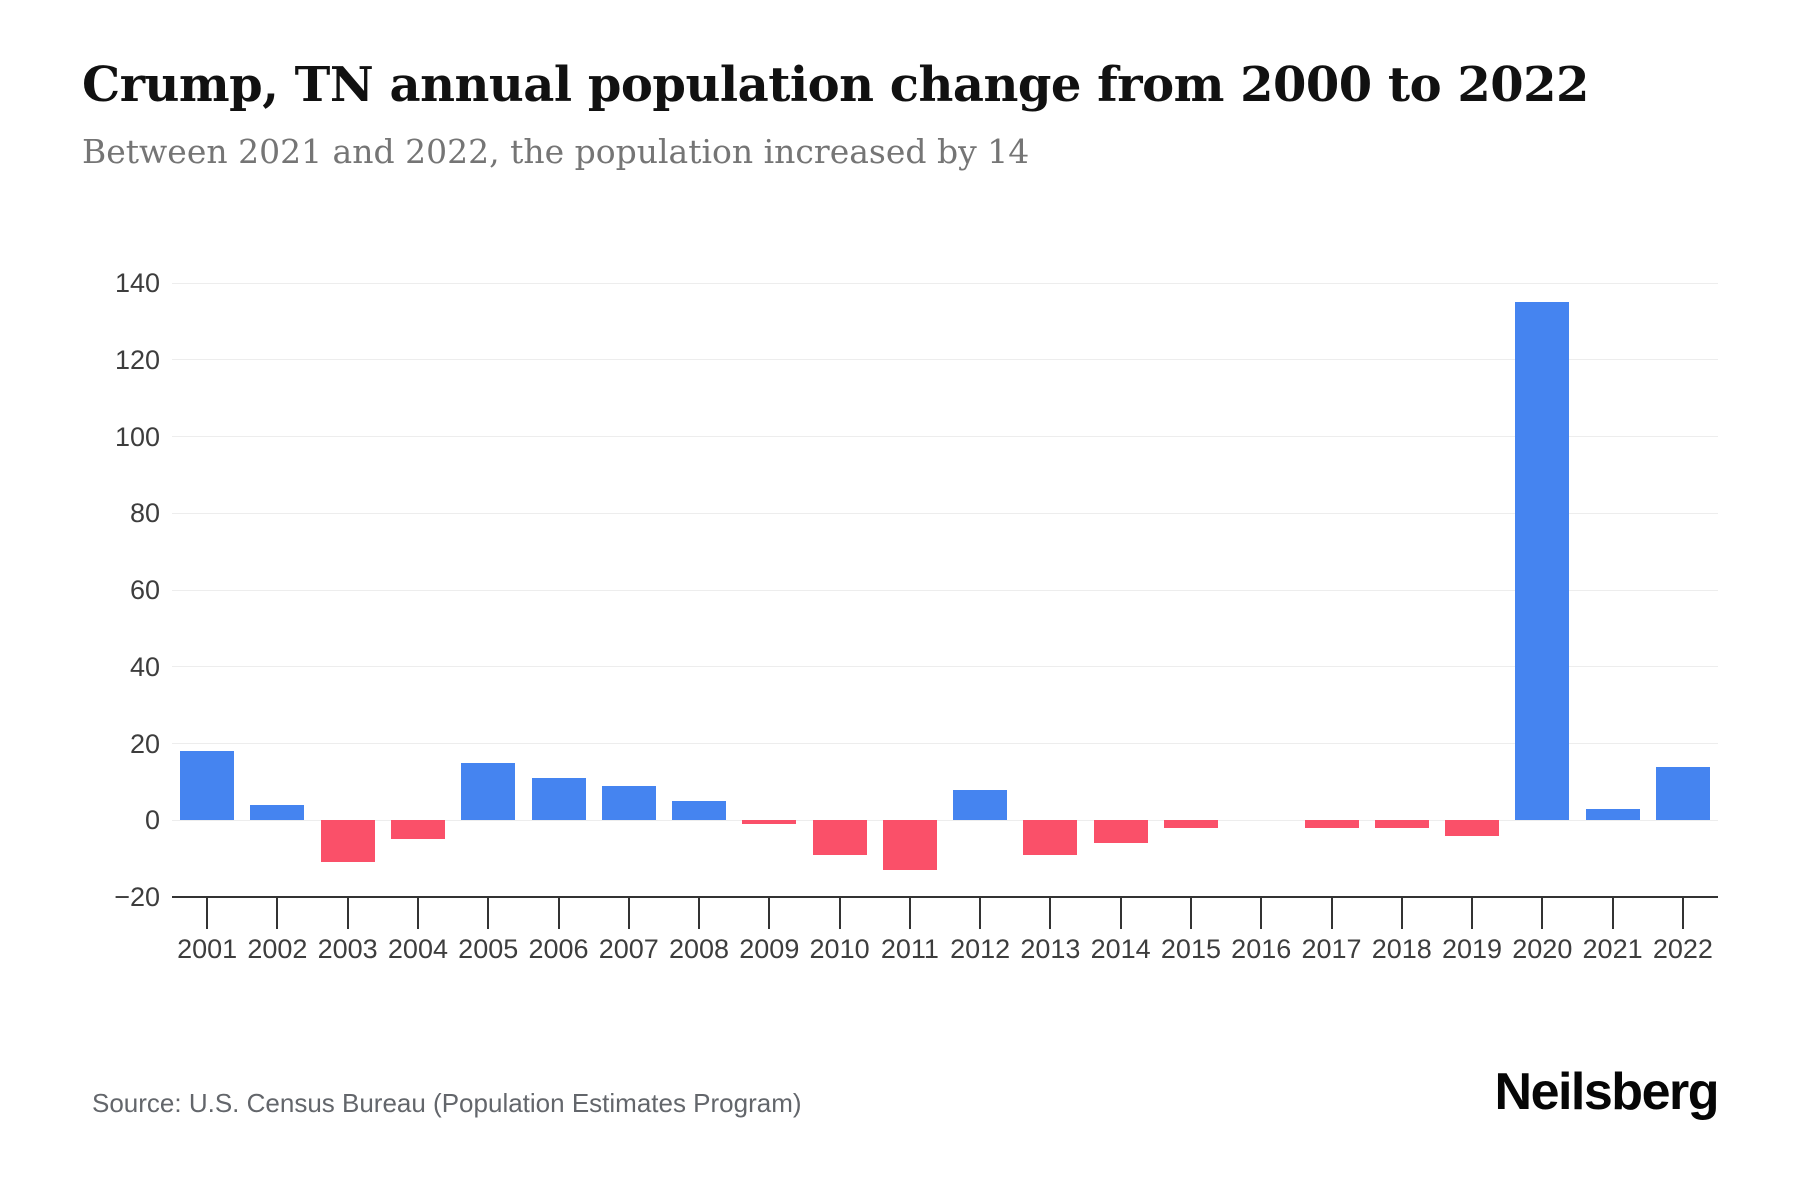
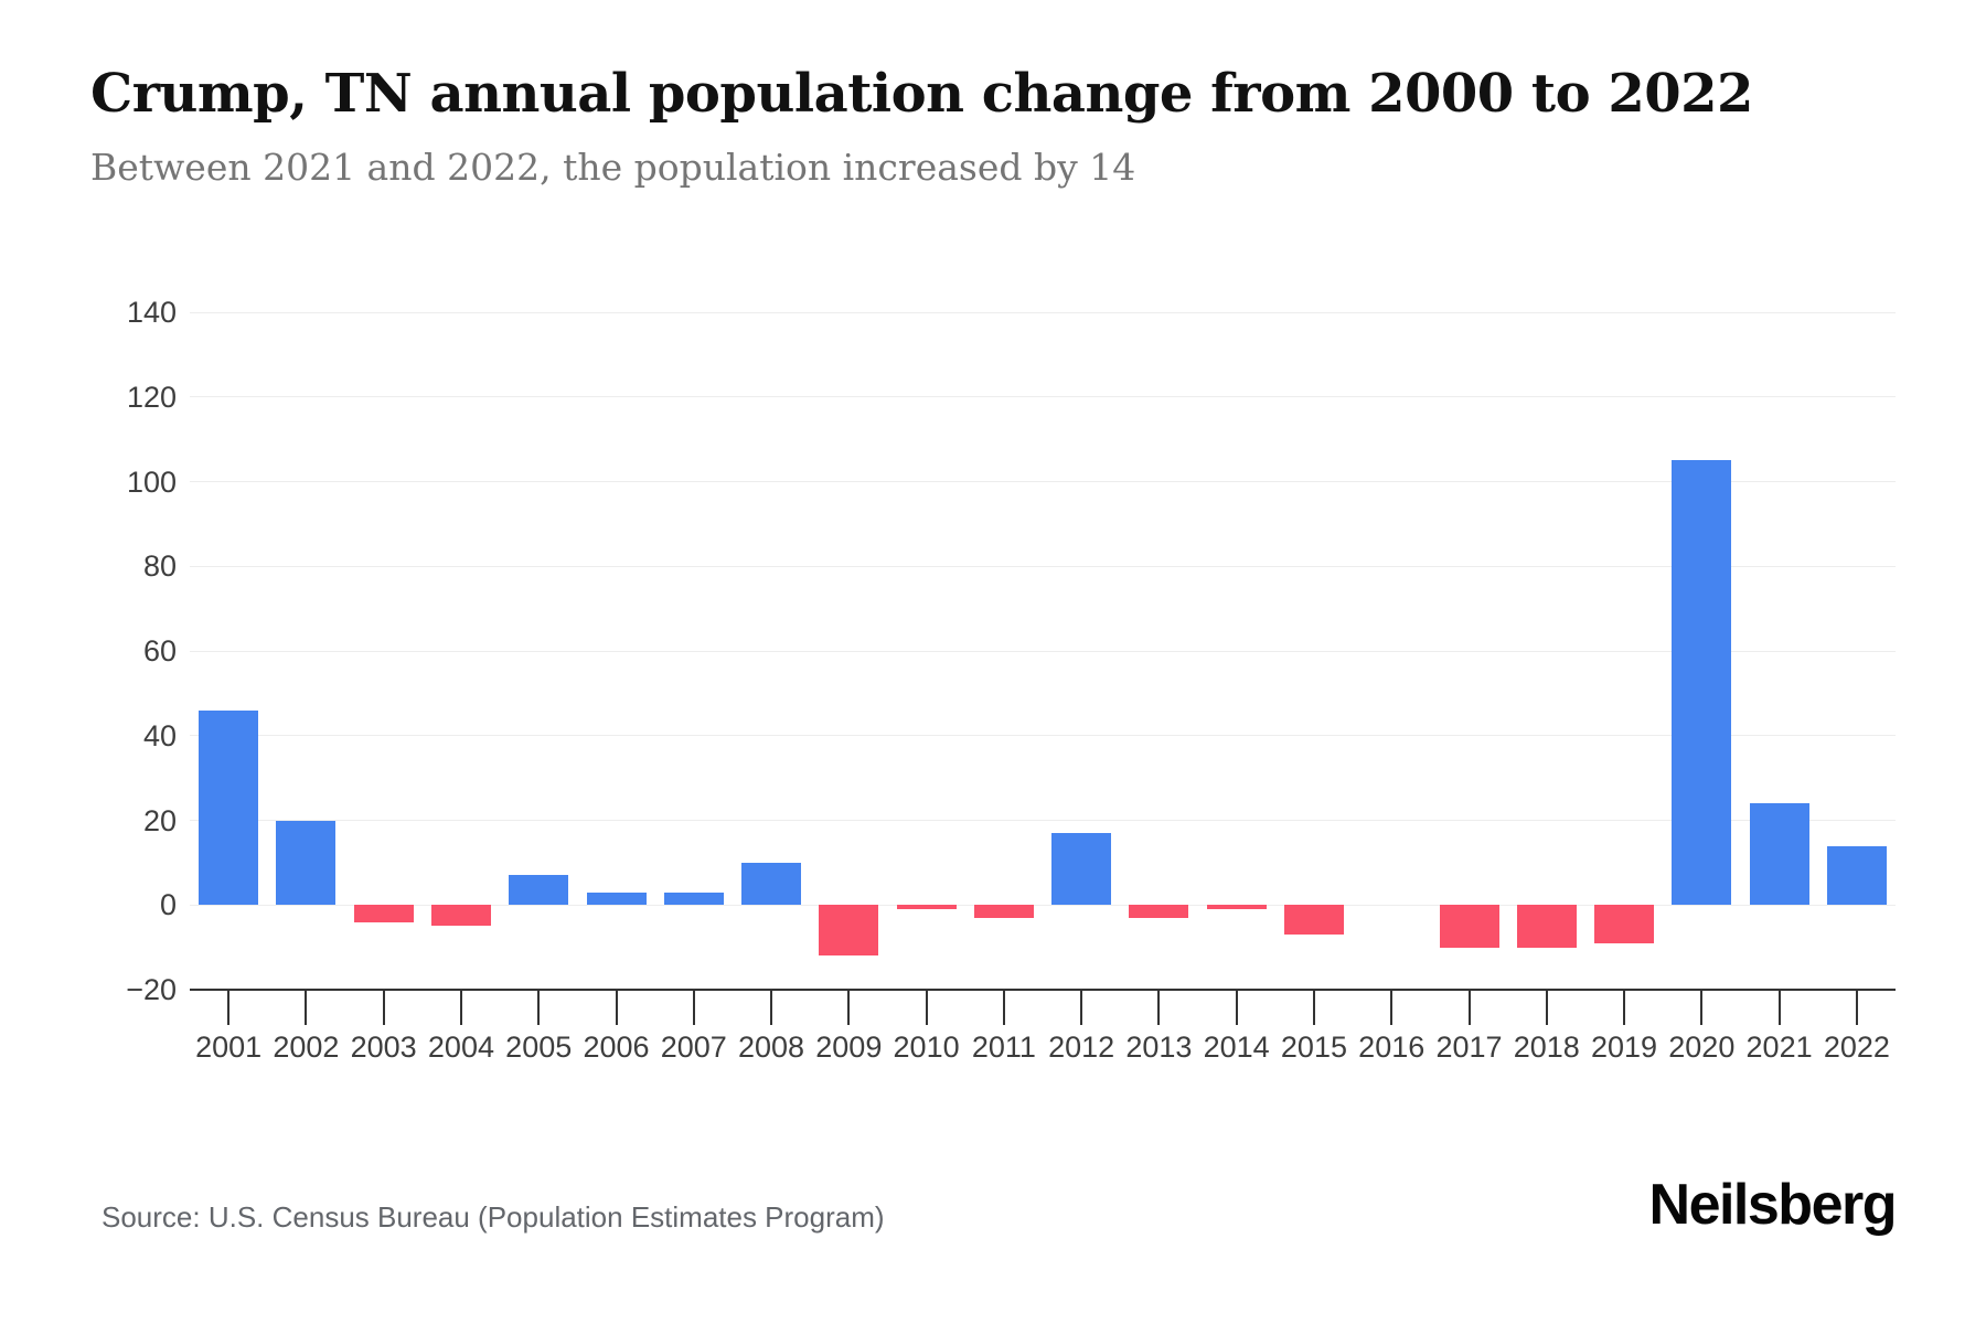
2001: 18 -> 46
2002: 4 -> 20
2003: -11 -> -4
2005: 15 -> 7
2006: 11 -> 3
2007: 9 -> 3
2008: 5 -> 10
2009: -1 -> -12
2010: -9 -> -1
2011: -13 -> -3
2012: 8 -> 17
2013: -9 -> -3
2014: -6 -> -1
2015: -2 -> -7
2017: -2 -> -10
2018: -2 -> -10
2019: -4 -> -9
2020: 135 -> 105
2021: 3 -> 24
